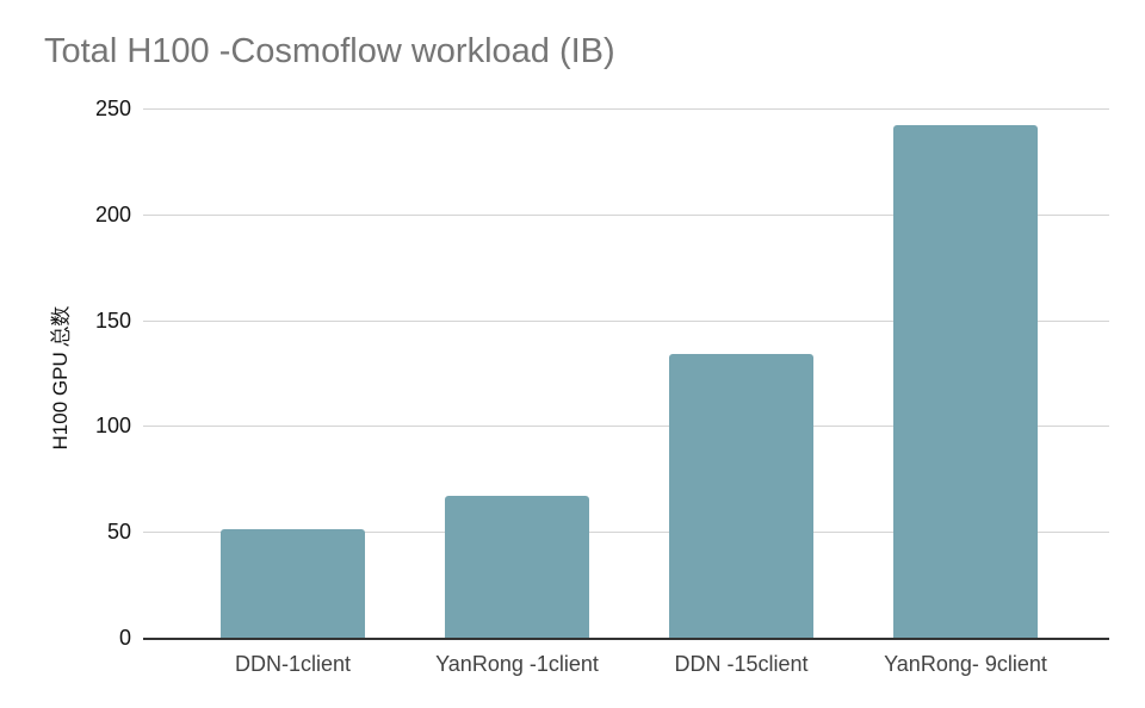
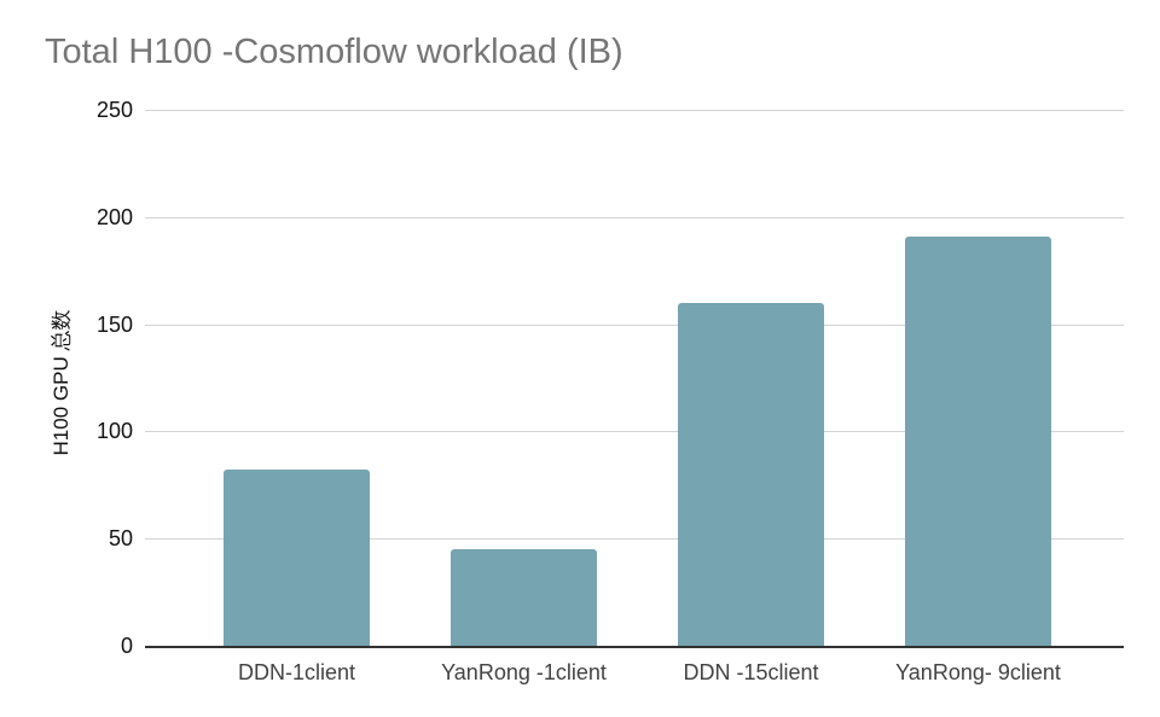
DDN-1client: 51 -> 82
YanRong -1client: 67 -> 45
DDN -15client: 134 -> 160
YanRong- 9client: 242 -> 191
